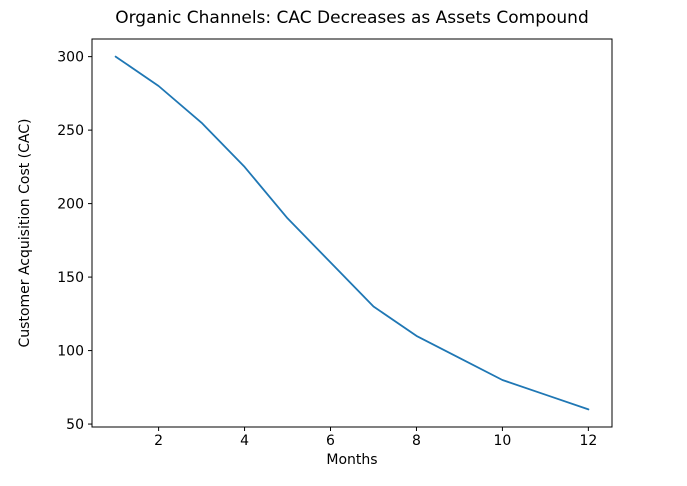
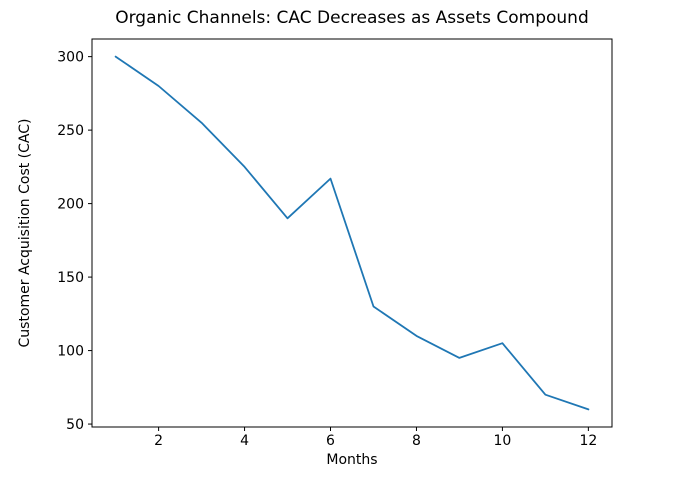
6: 160 -> 217
10: 80 -> 105
